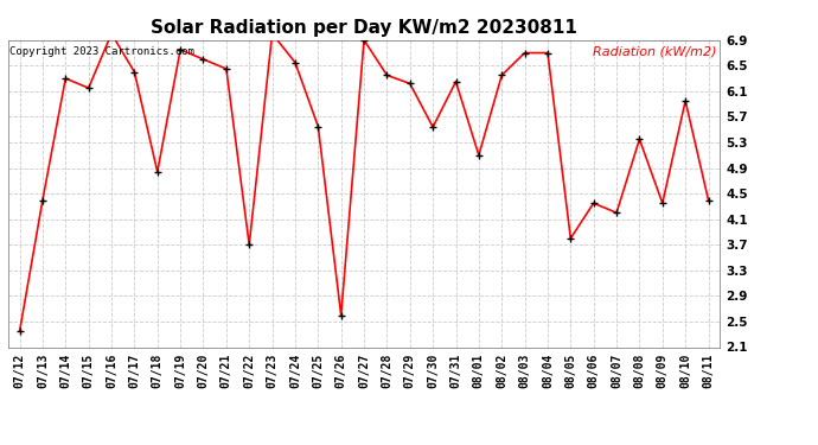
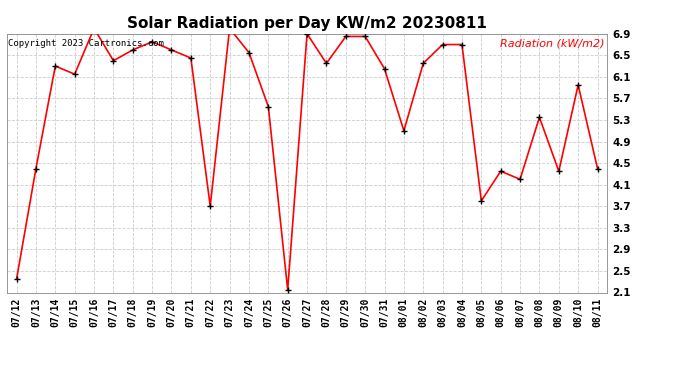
07/18: 4.84 -> 6.60
07/26: 2.60 -> 2.15
07/29: 6.22 -> 6.85
07/30: 5.54 -> 6.85
